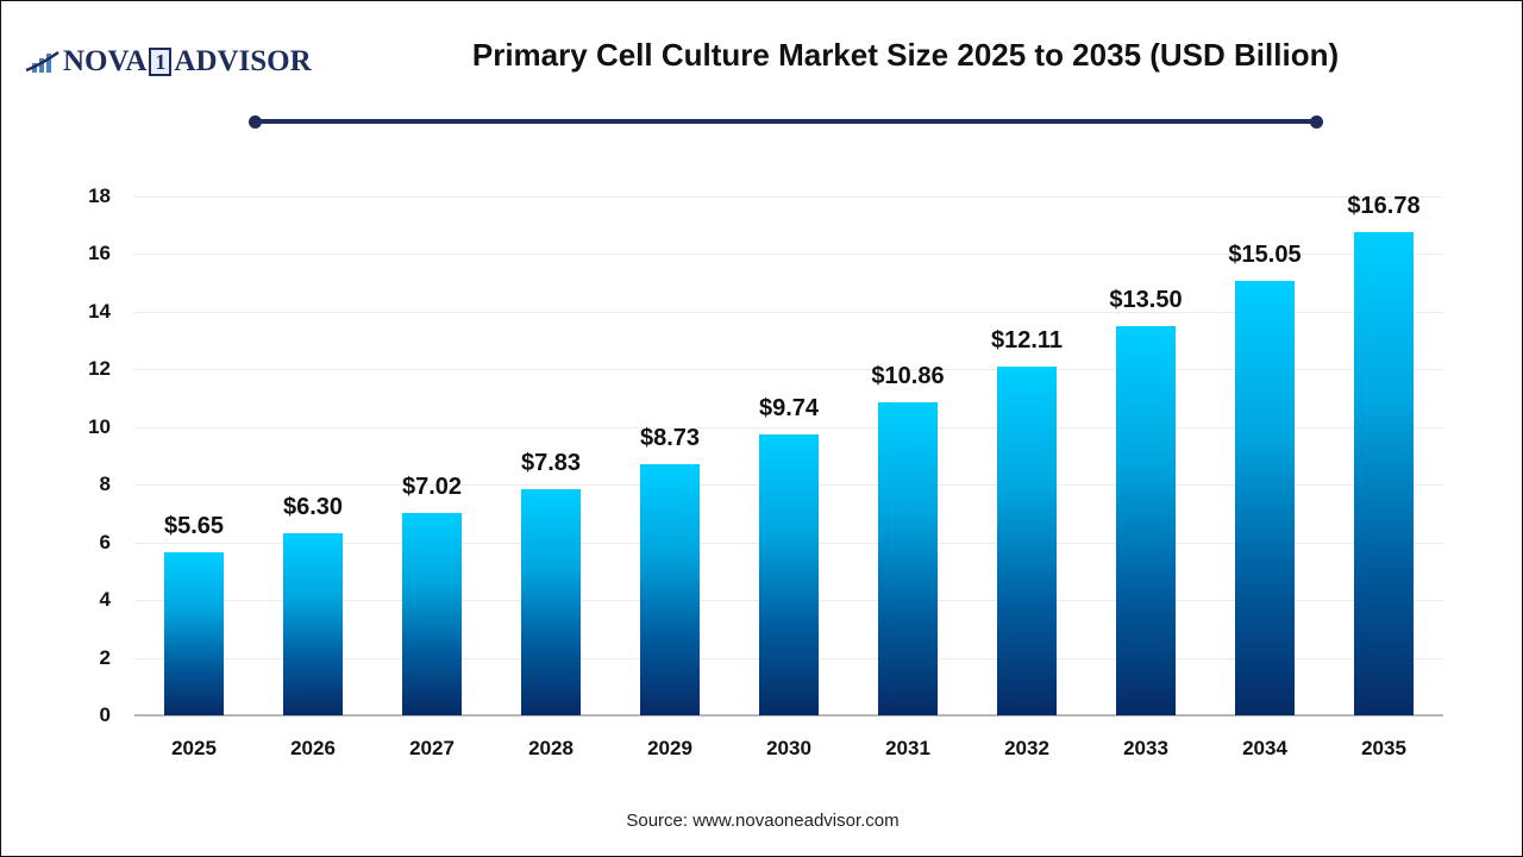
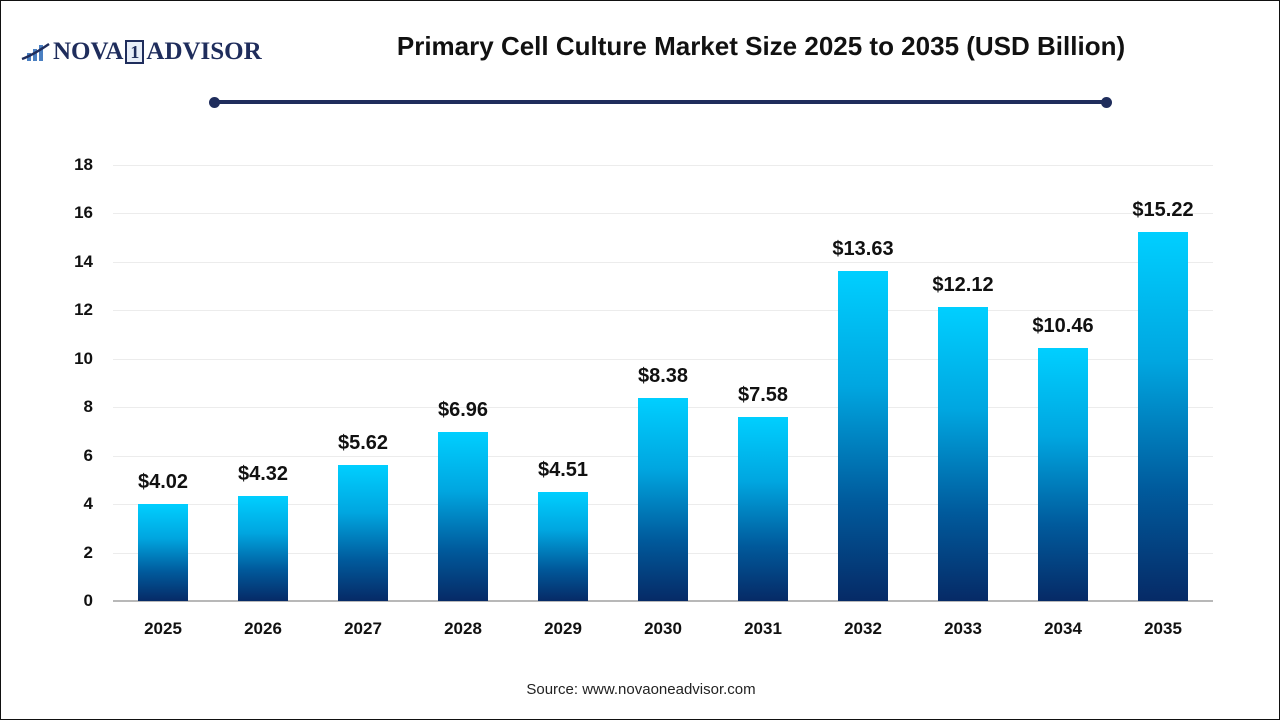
2025: $5.65 -> $4.02
2026: $6.30 -> $4.32
2027: $7.02 -> $5.62
2028: $7.83 -> $6.96
2029: $8.73 -> $4.51
2030: $9.74 -> $8.38
2031: $10.86 -> $7.58
2032: $12.11 -> $13.63
2033: $13.50 -> $12.12
2034: $15.05 -> $10.46
2035: $16.78 -> $15.22
